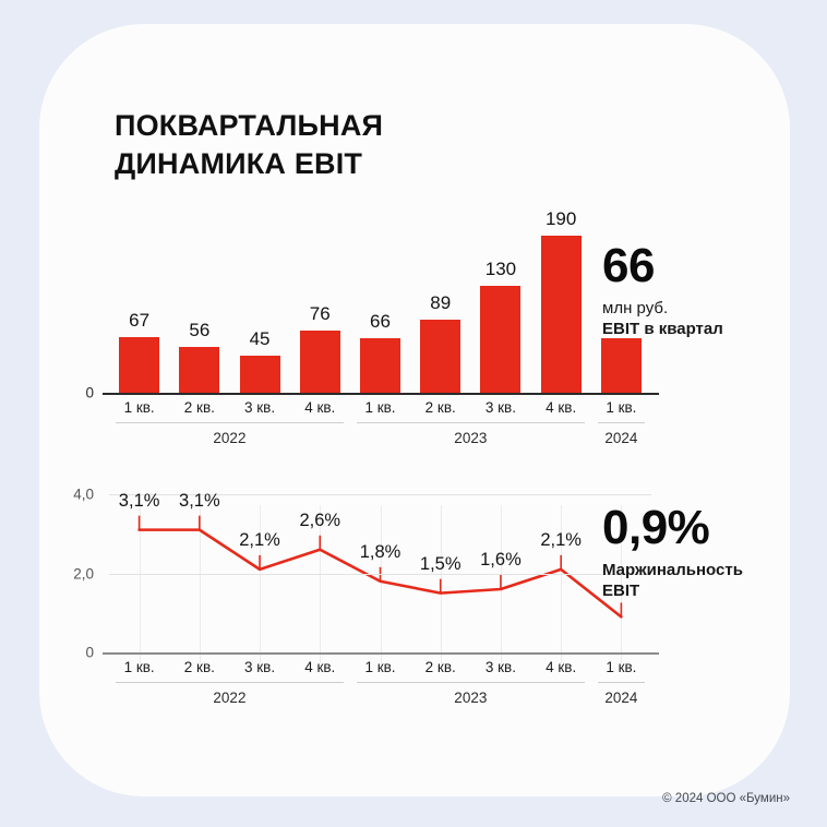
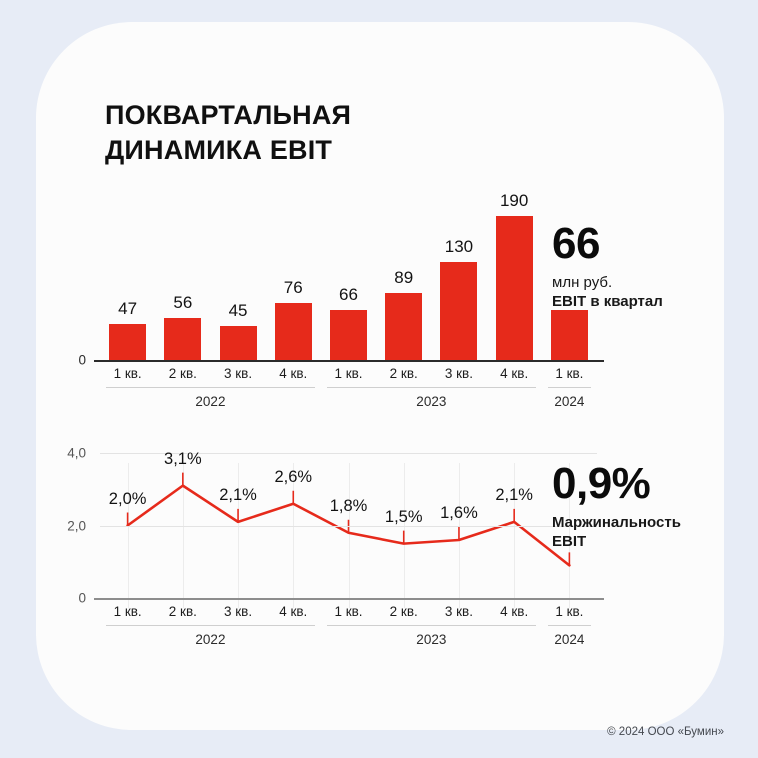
ПОКВАРТАЛЬНАЯ ДИНАМИКА EBIT/1 кв. 2022: 67 -> 47
Маржинальность EBIT/1 кв. 2022: 3,1% -> 2,0%
